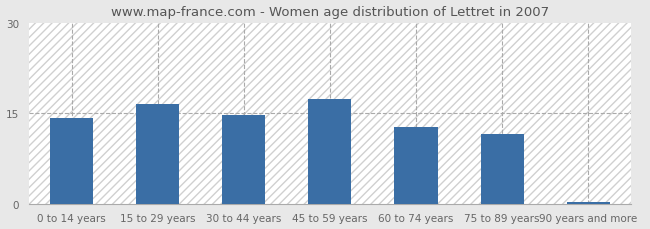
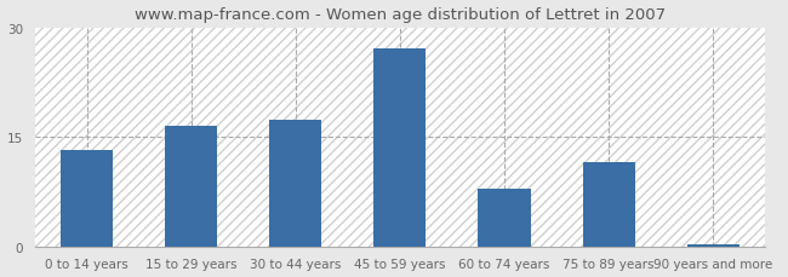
0 to 14 years: 14.3 -> 13.2
30 to 44 years: 14.7 -> 17.4
45 to 59 years: 17.3 -> 27.2
60 to 74 years: 12.7 -> 8.0
